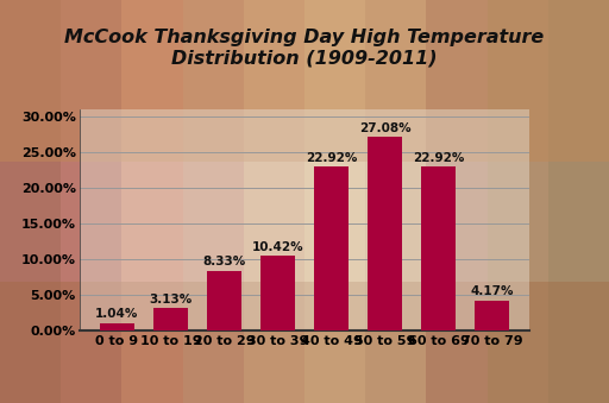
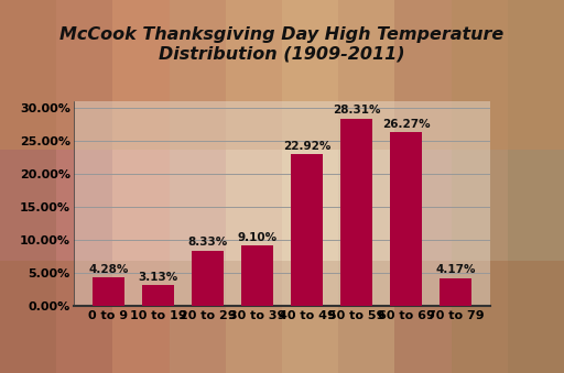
0 to 9: 1.04% -> 4.28%
30 to 39: 10.42% -> 9.10%
50 to 59: 27.08% -> 28.31%
60 to 69: 22.92% -> 26.27%
